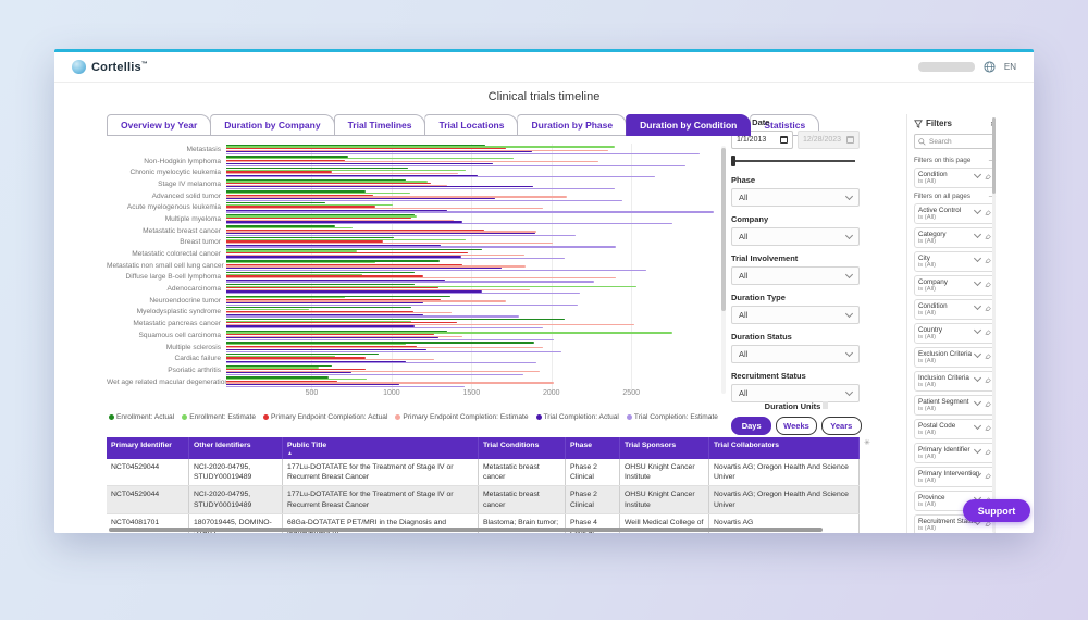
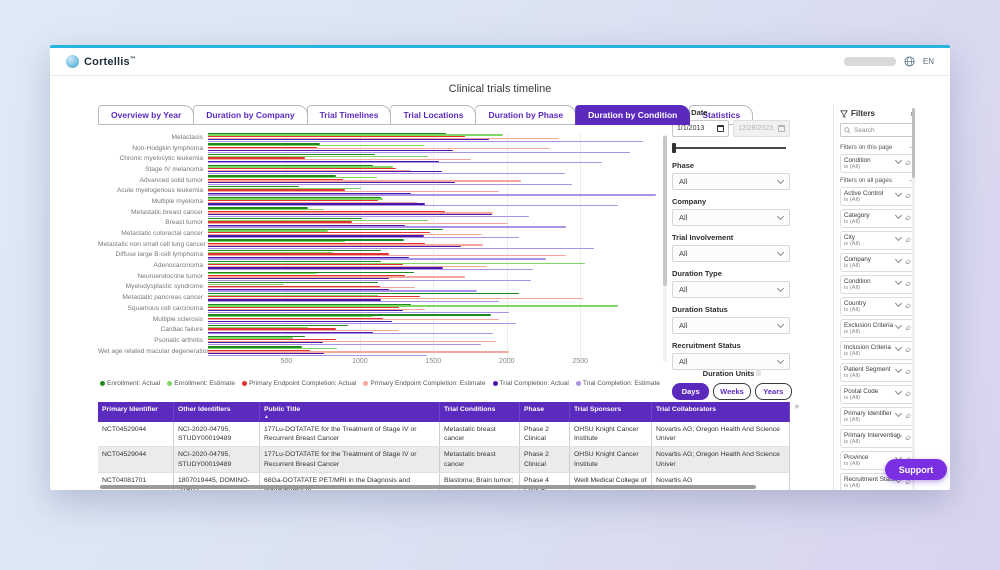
Enrollment: Estimate/Metastasis: 2430 -> 2010
Enrollment: Estimate/Non-Hodgkin lymphoma: 1800 -> 1470
Primary Endpoint Completion: Estimate/Chronic myelocytic leukemia: 1450 -> 1790
Trial Completion: Actual/Stage IV melanoma: 1920 -> 1590
Trial Completion: Actual/Wet age related macular degeneration: 1080 -> 790
